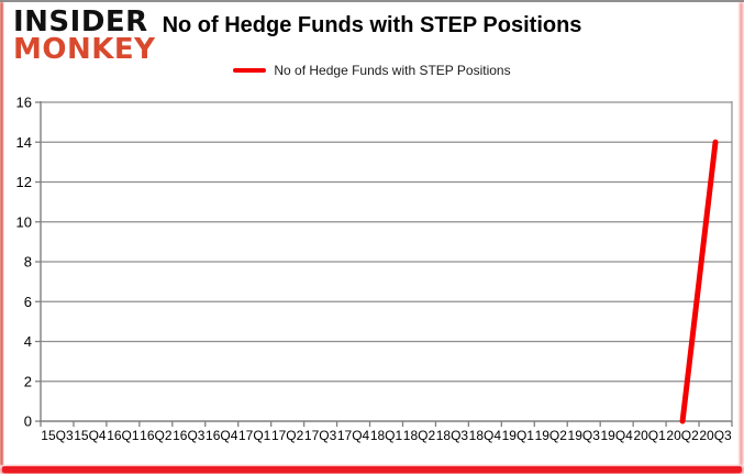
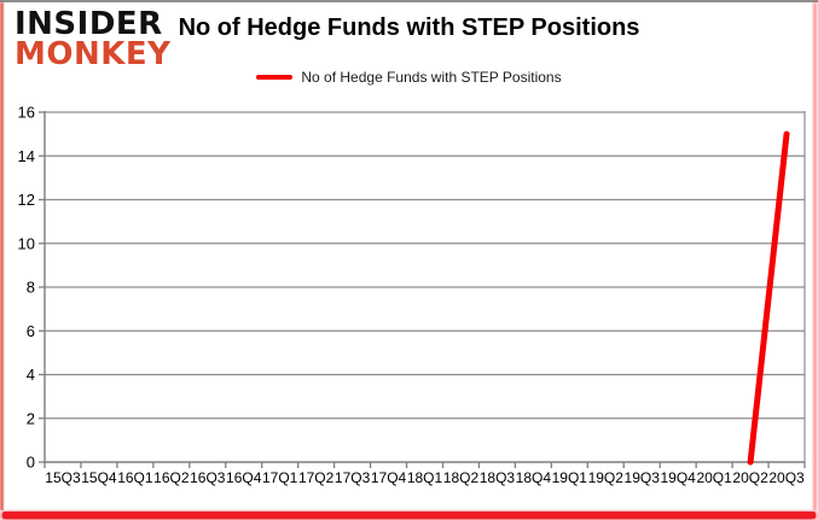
20Q3: 14 -> 15
